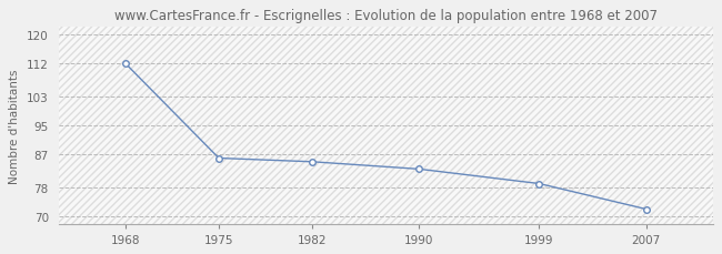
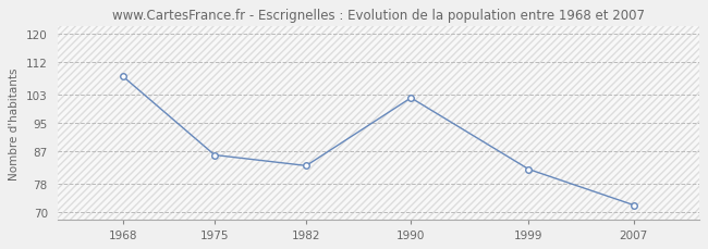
1968: 112 -> 108
1982: 85 -> 83
1990: 83 -> 102
1999: 79 -> 82
